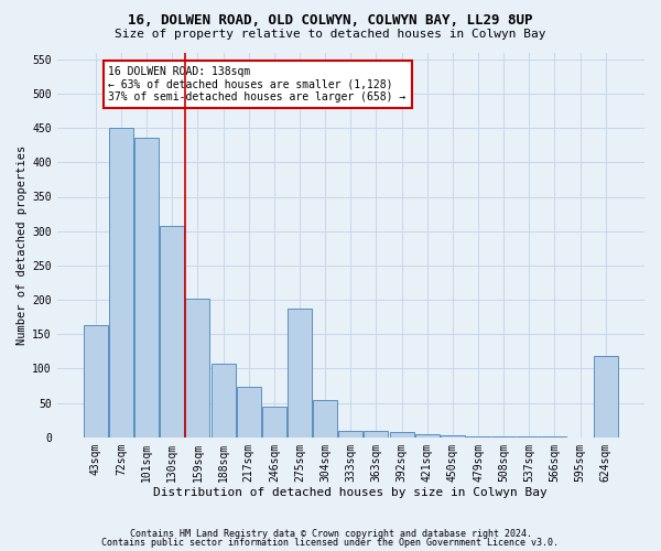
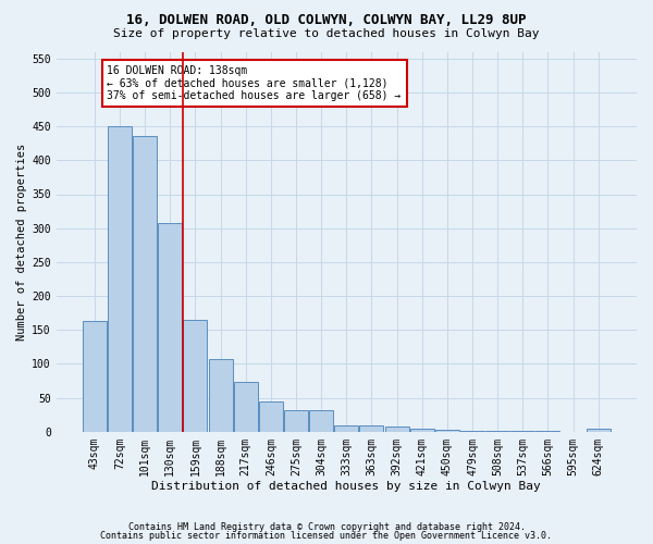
159sqm: 202 -> 165
275sqm: 188 -> 32
304sqm: 54 -> 32
624sqm: 118 -> 5
